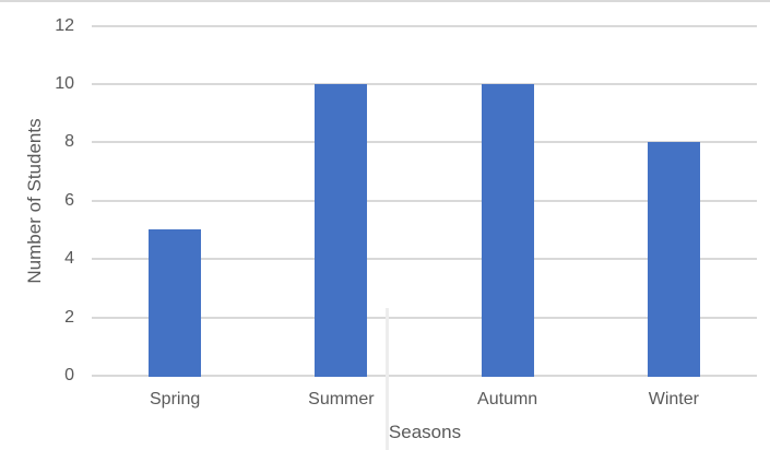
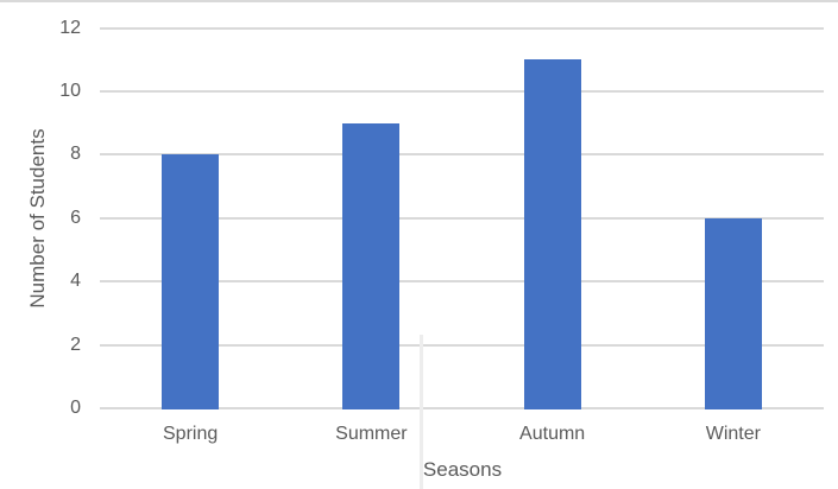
Spring: 5 -> 8
Summer: 10 -> 9
Autumn: 10 -> 11
Winter: 8 -> 6
